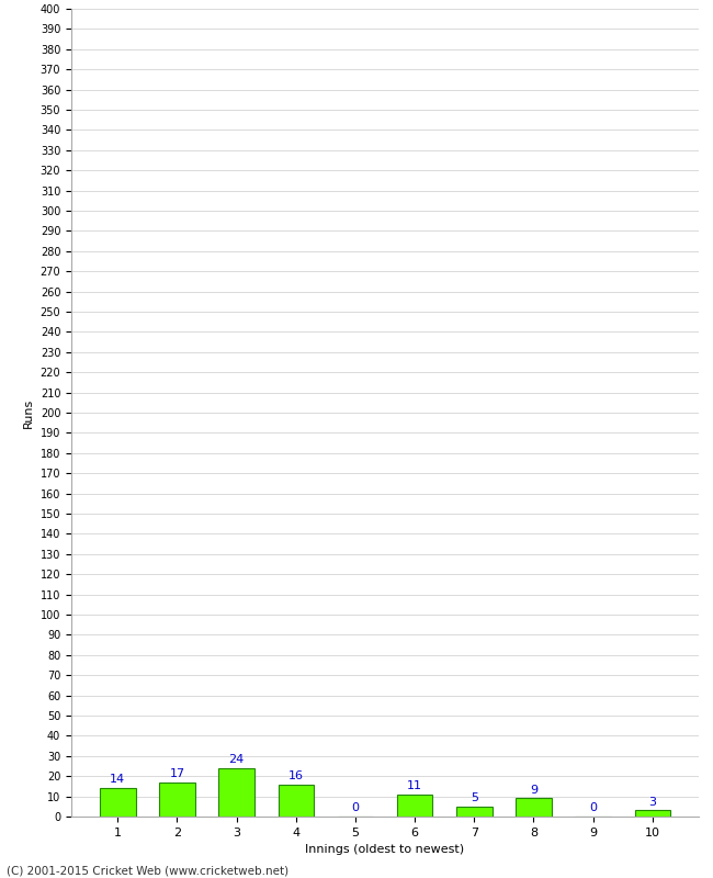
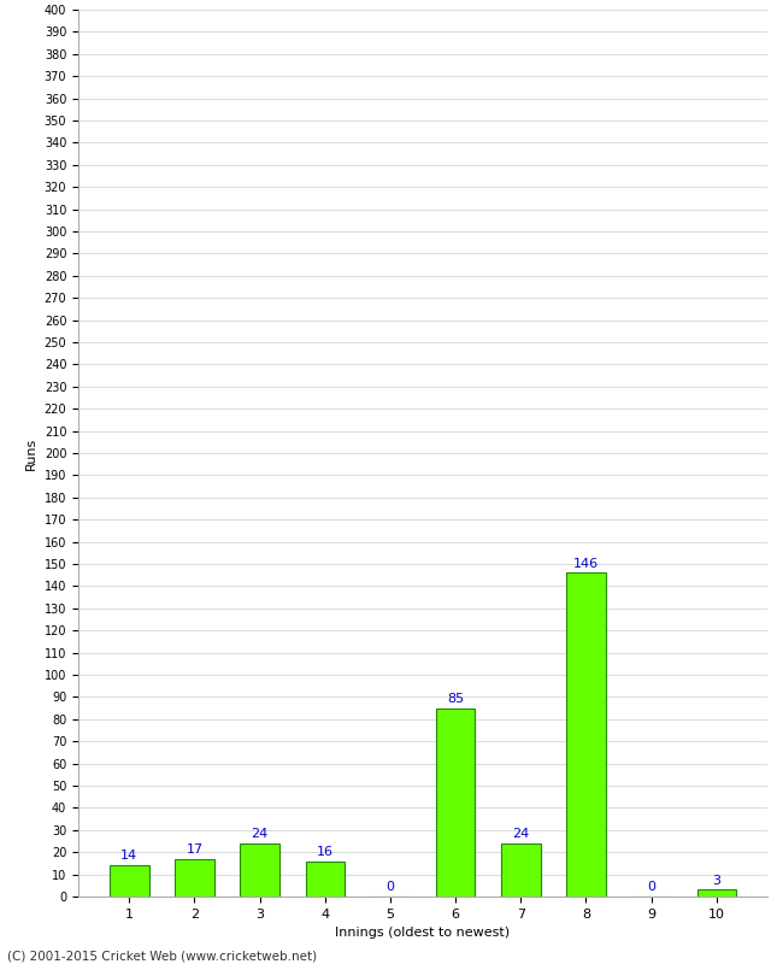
6: 11 -> 85
7: 5 -> 24
8: 9 -> 146
